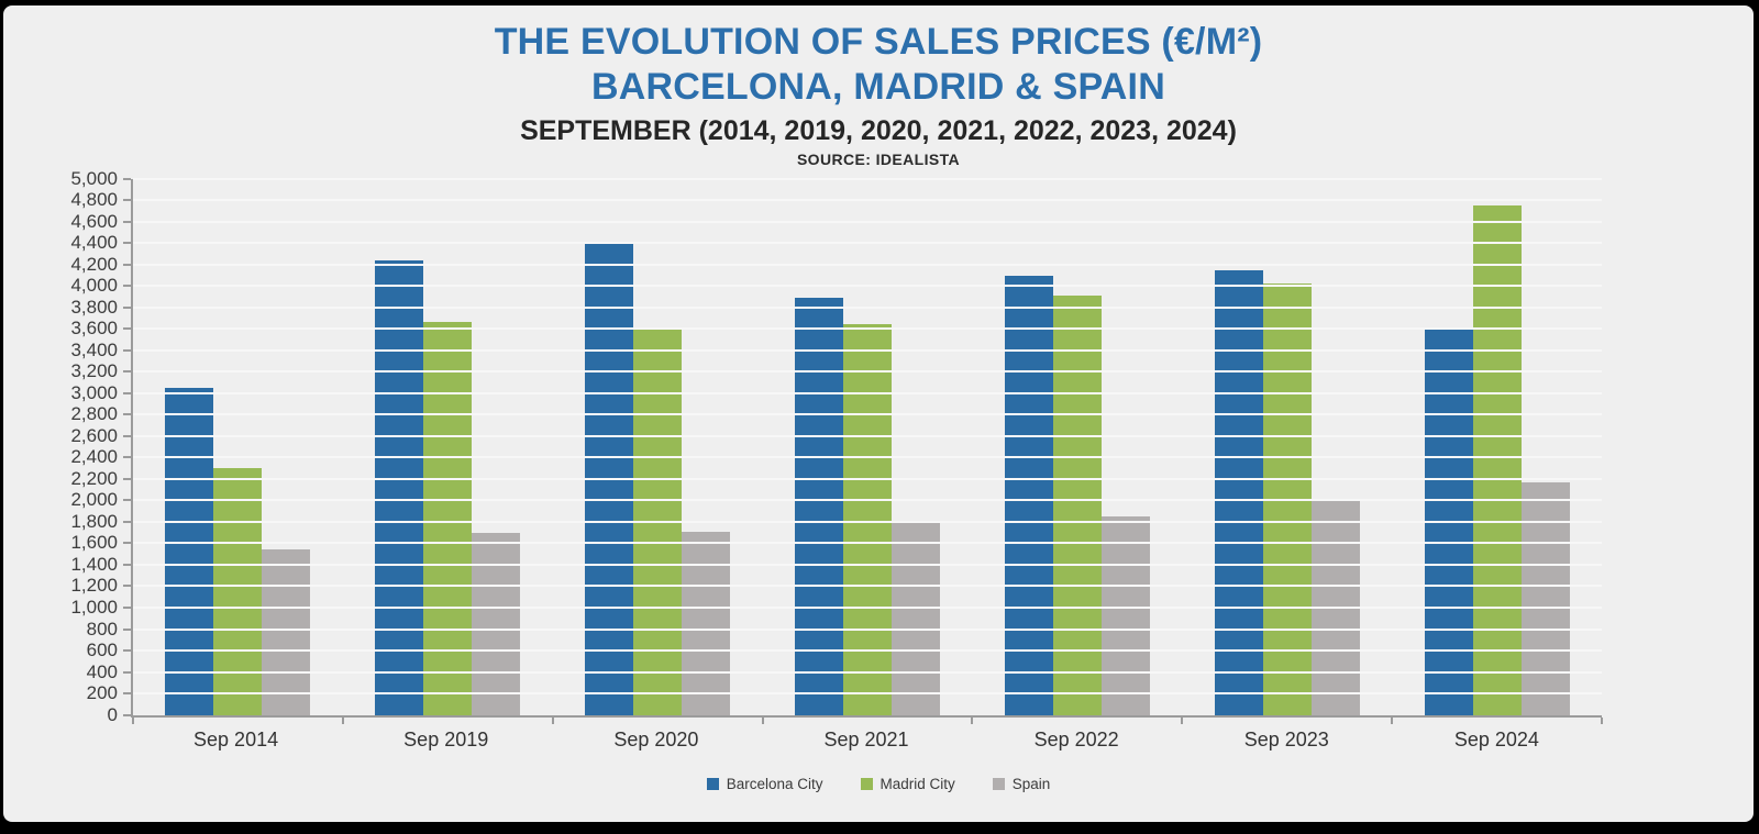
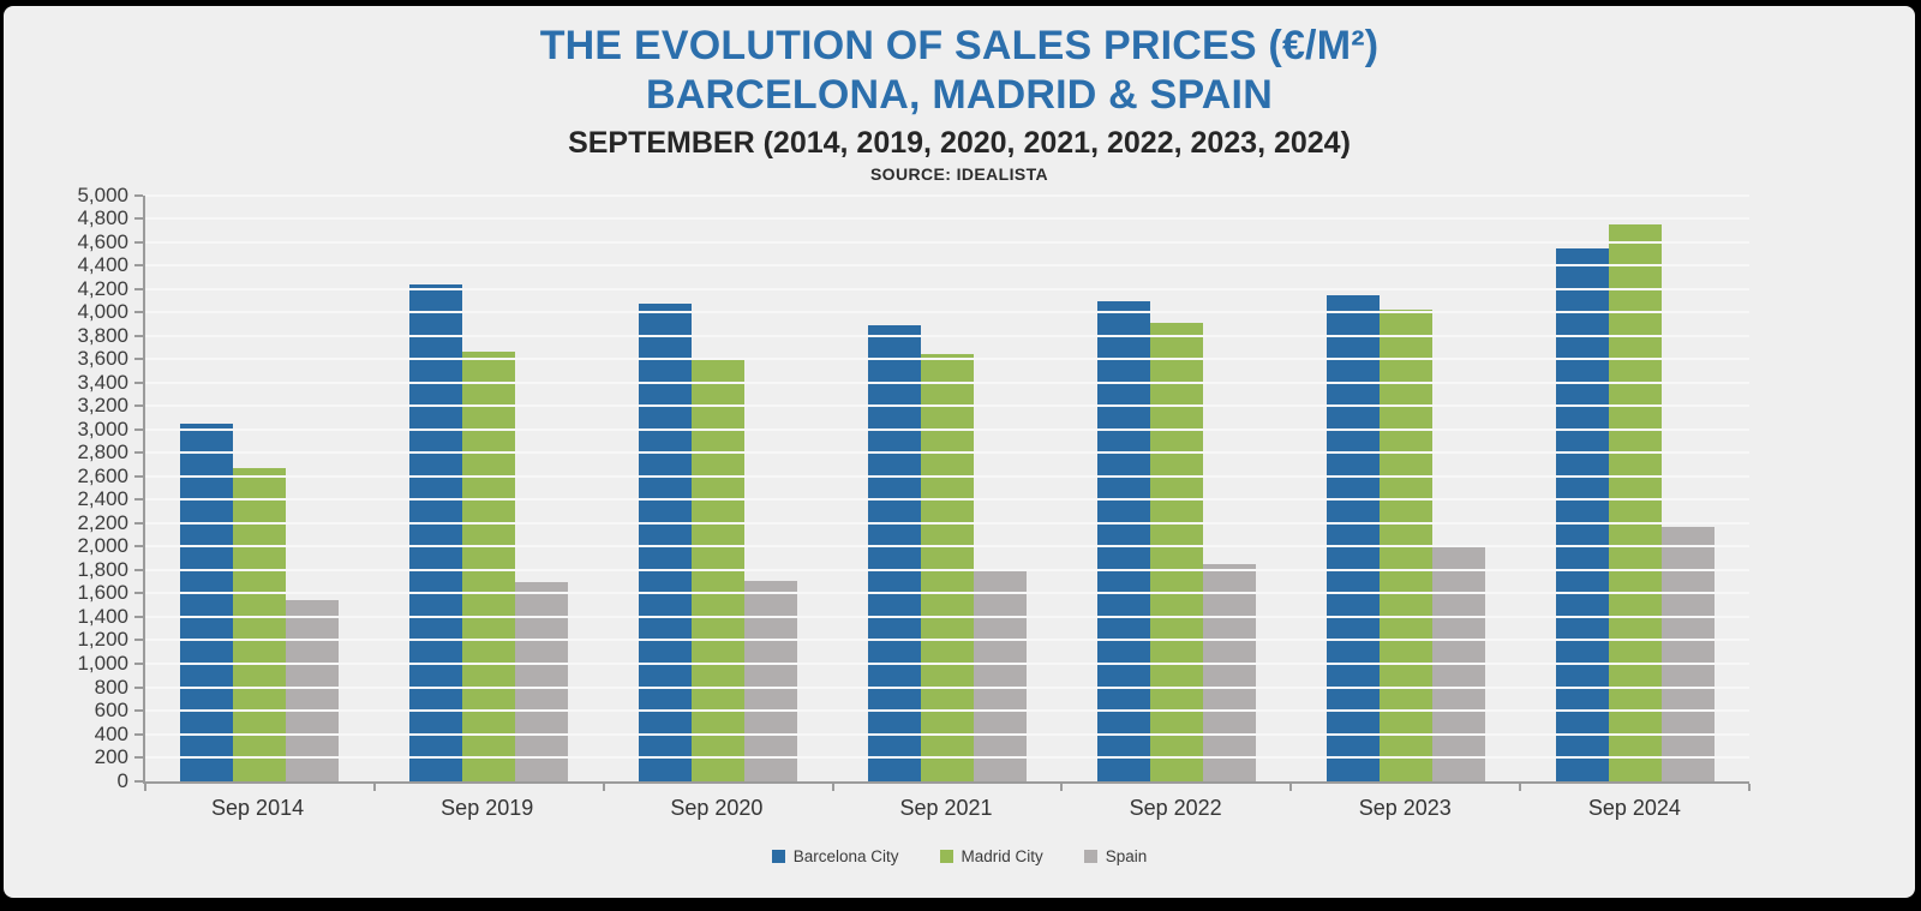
Madrid City/Sep 2014: 2300 -> 2700
Barcelona City/Sep 2020: 4400 -> 4100
Barcelona City/Sep 2024: 3600 -> 4600
